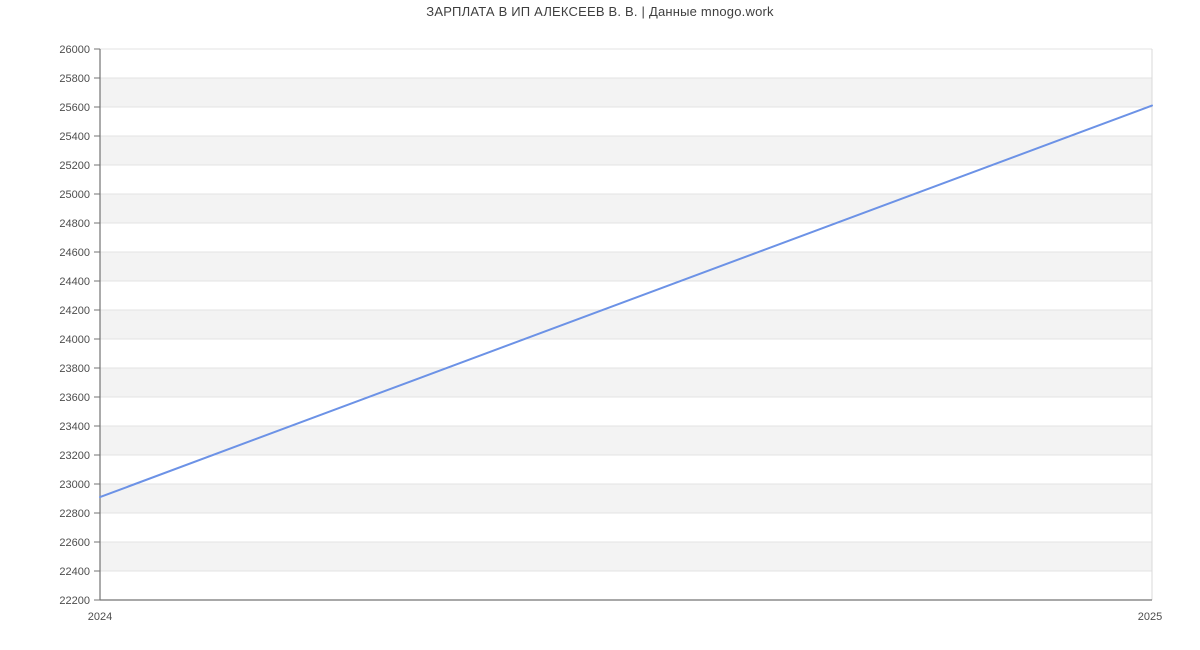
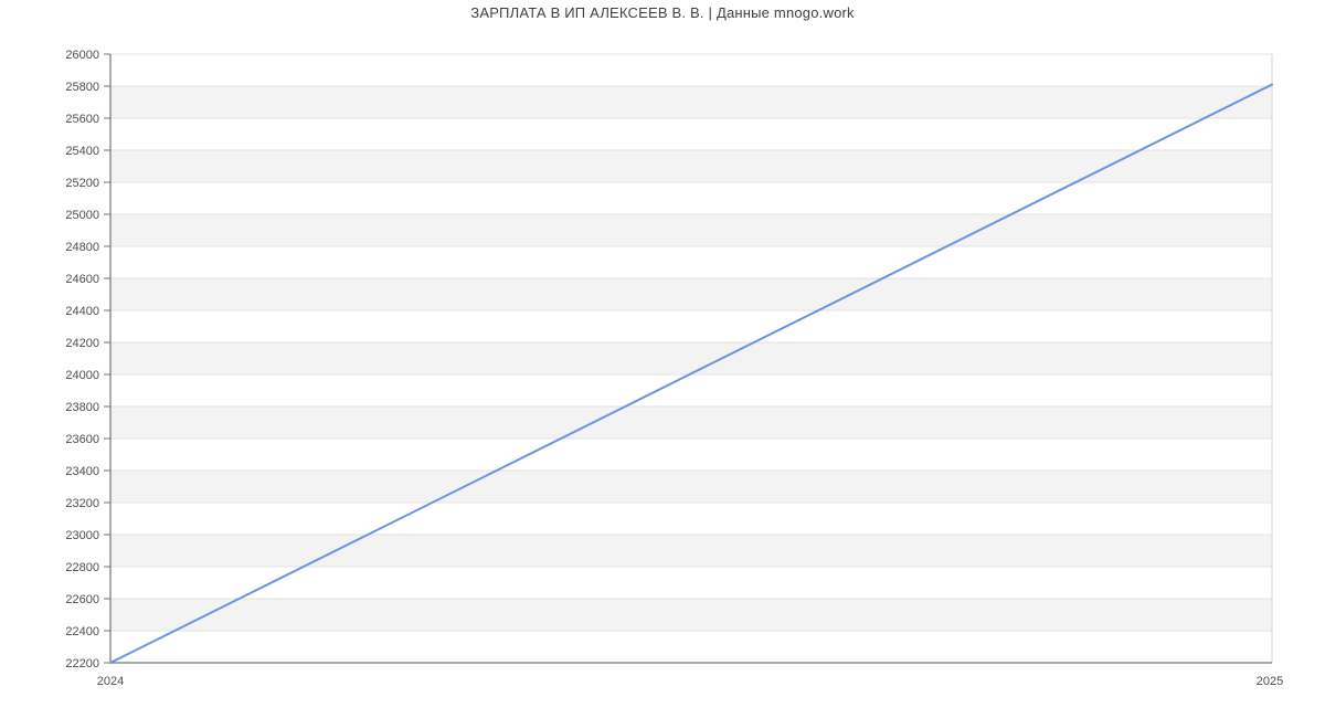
2024: 22910 -> 22200
2025: 25610 -> 25810
